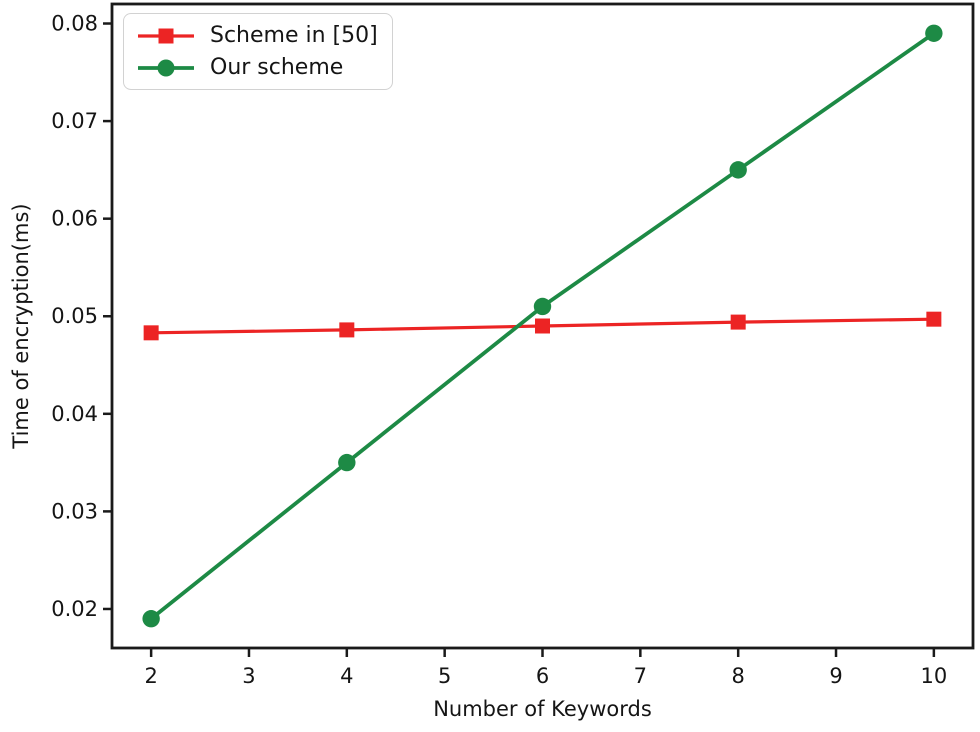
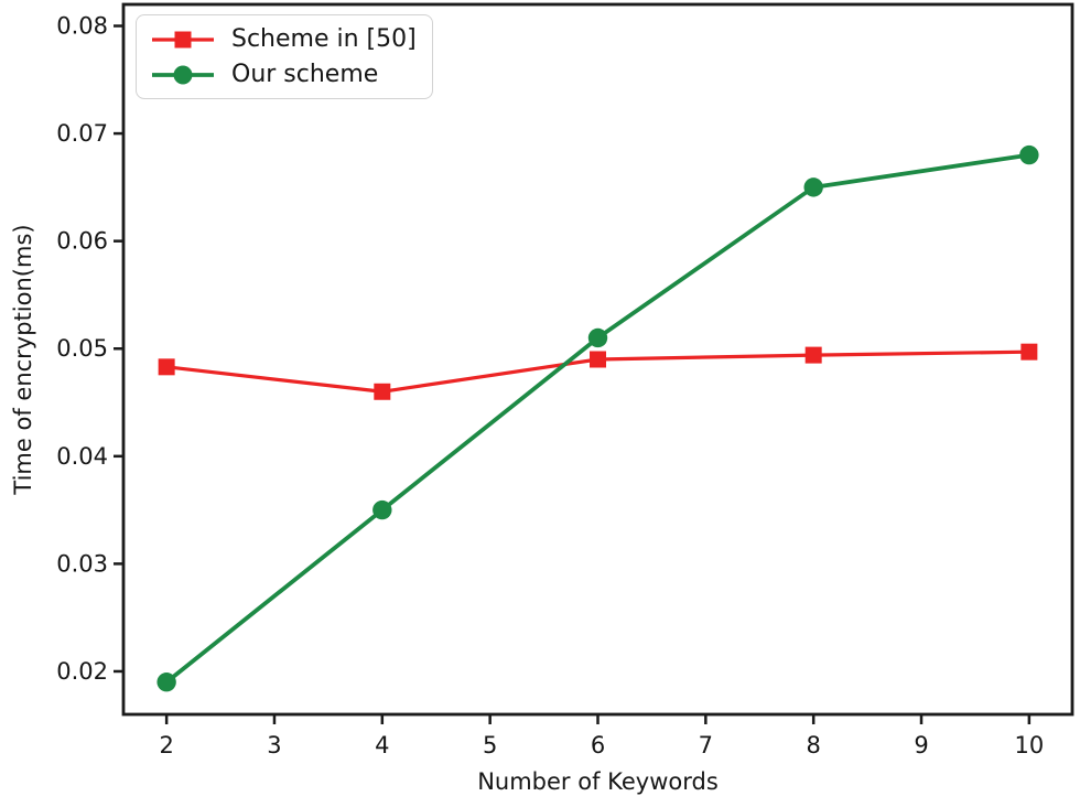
Scheme in [50]/4: 0.049 -> 0.046
Our scheme/10: 0.079 -> 0.068
